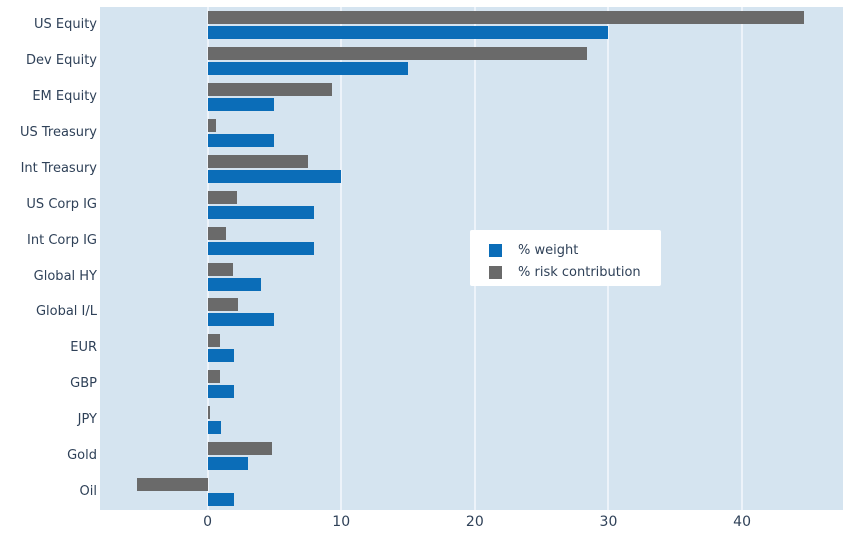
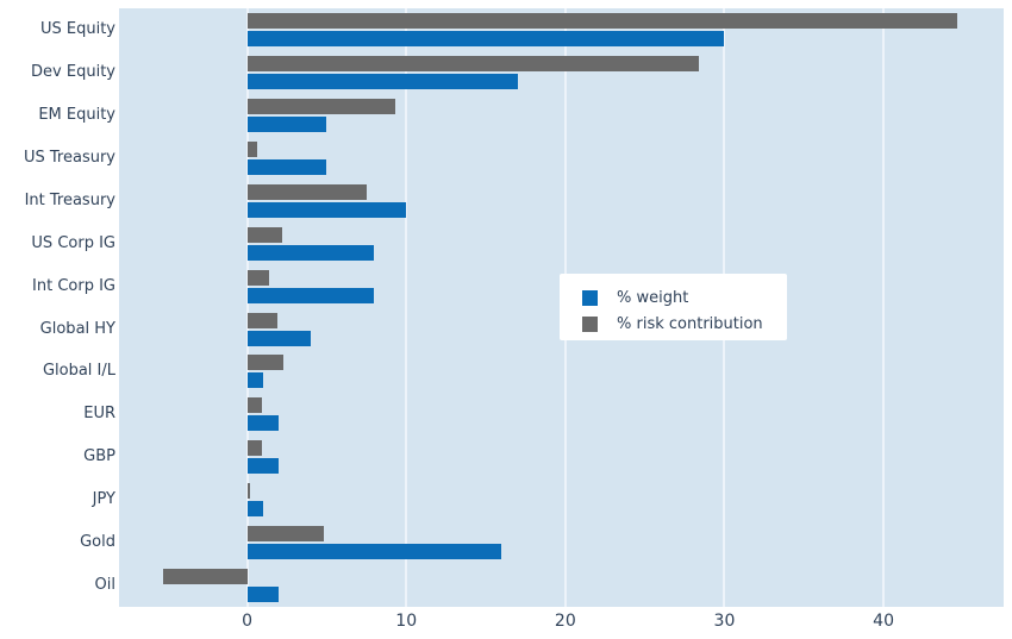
% weight/Dev Equity: 15 -> 17
% weight/Global I/L: 5 -> 1
% weight/Gold: 3 -> 16
